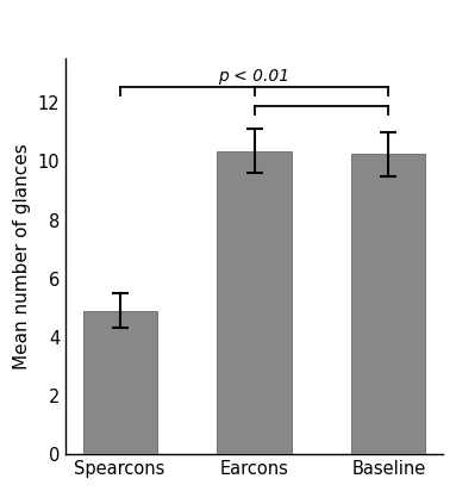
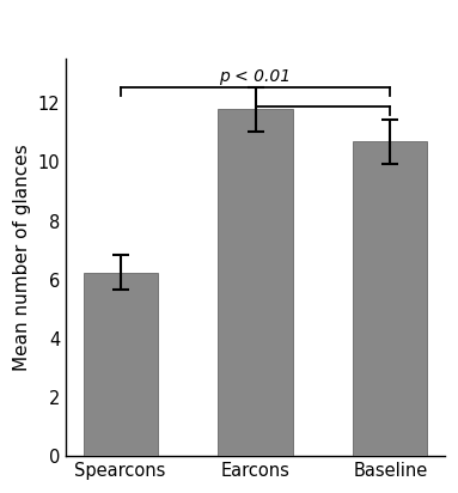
Spearcons: 4.90 -> 6.25
Earcons: 10.35 -> 11.80
Baseline: 10.25 -> 10.70
